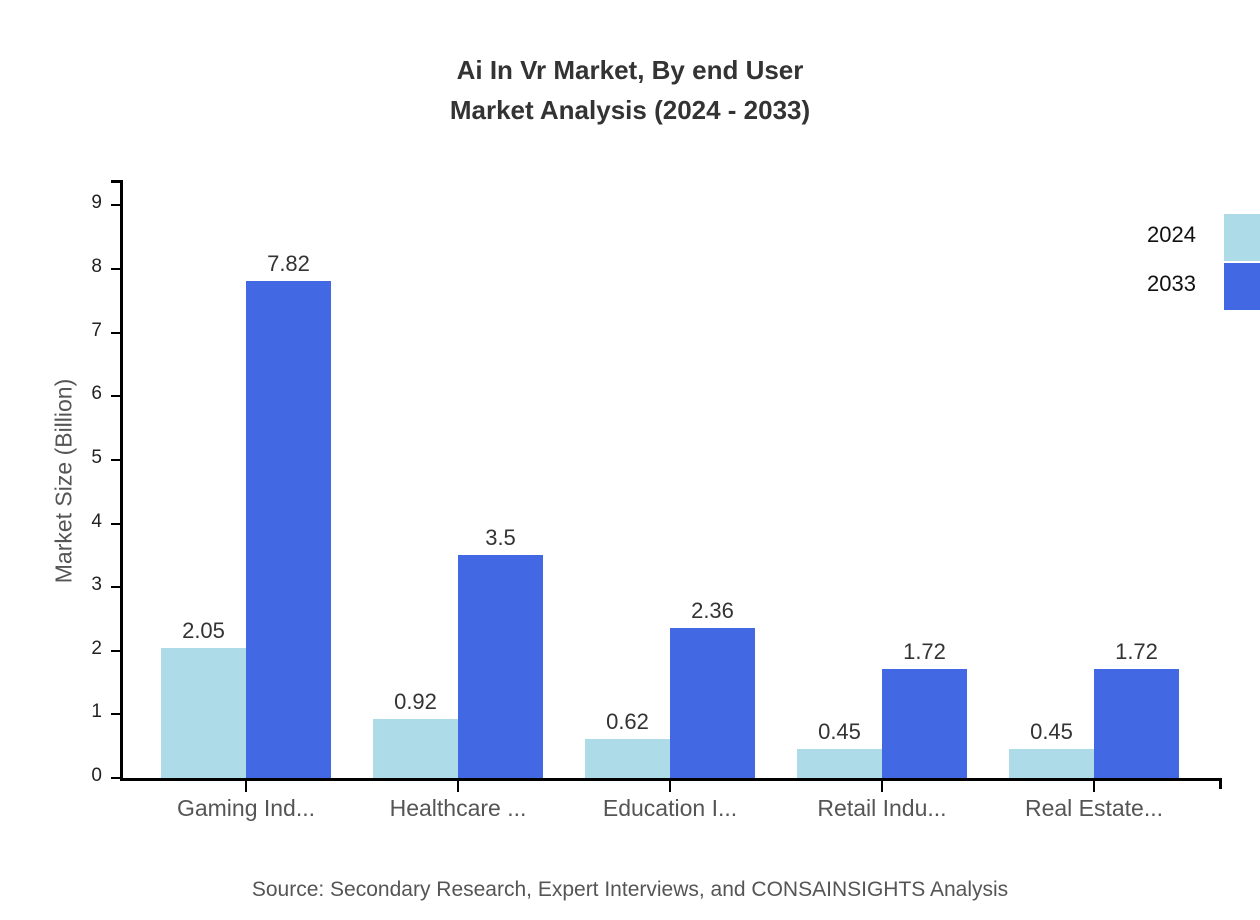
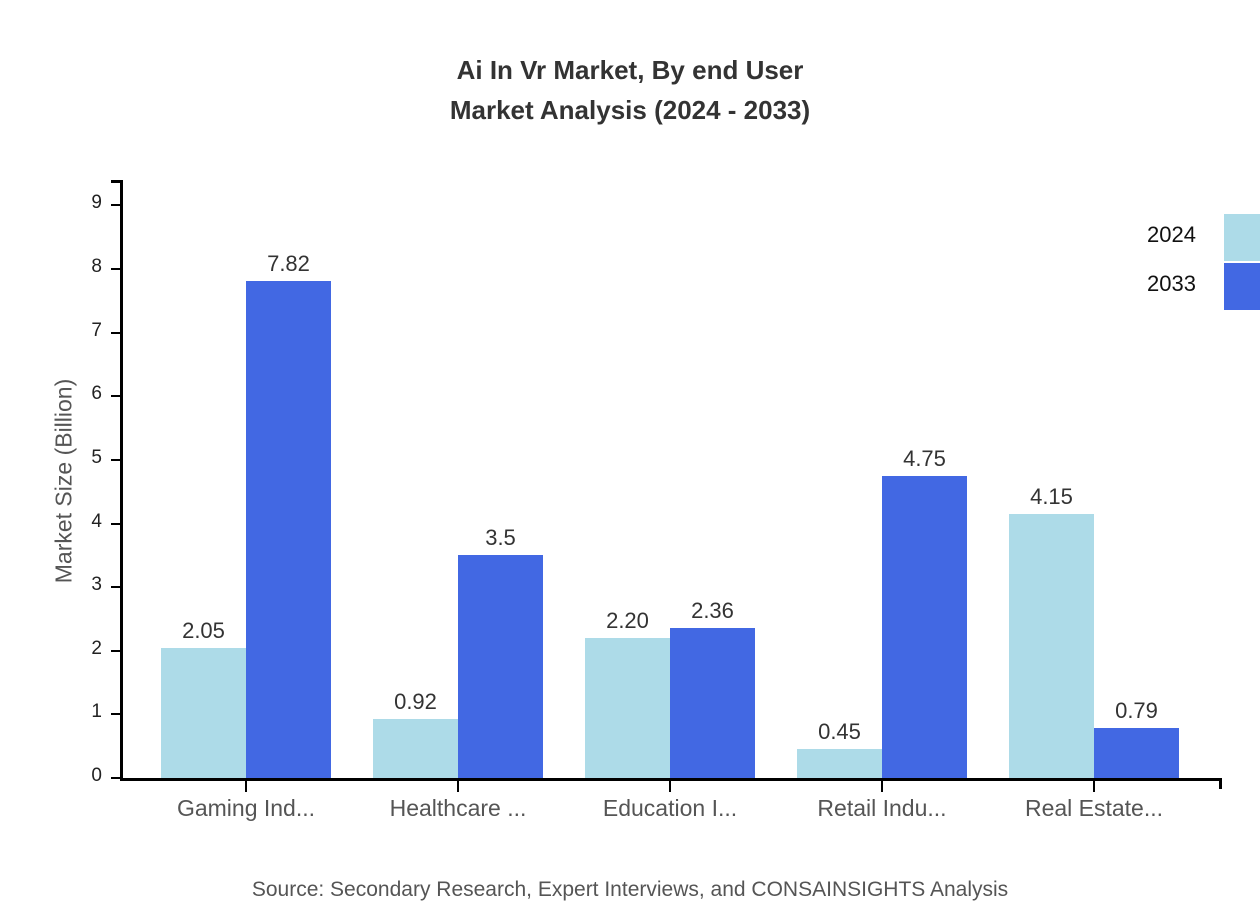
2024/Education I...: 0.62 -> 2.20
2033/Retail Indu...: 1.72 -> 4.75
2024/Real Estate...: 0.45 -> 4.15
2033/Real Estate...: 1.72 -> 0.79
